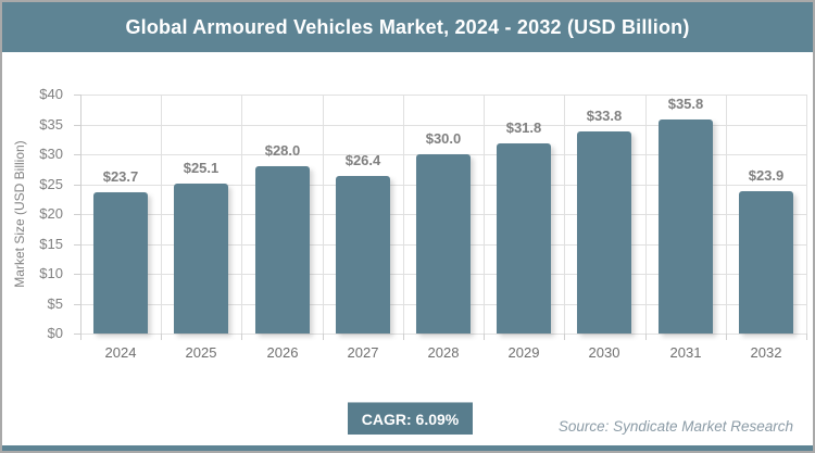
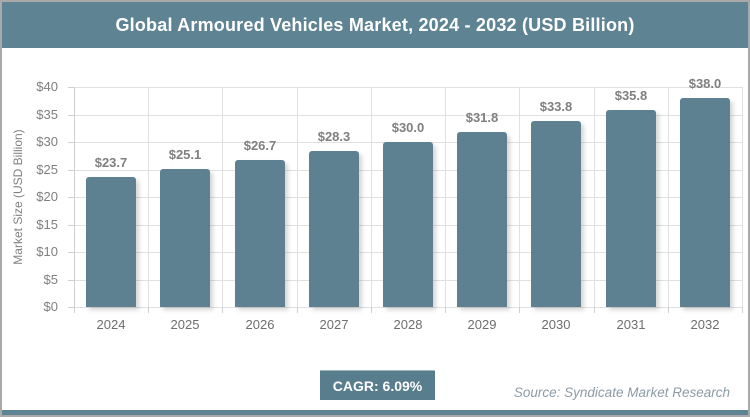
2026: $28.0 -> $26.7
2027: $26.4 -> $28.3
2032: $23.9 -> $38.0
